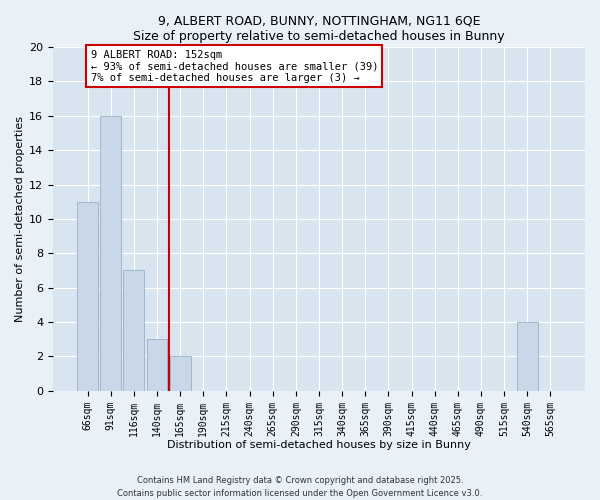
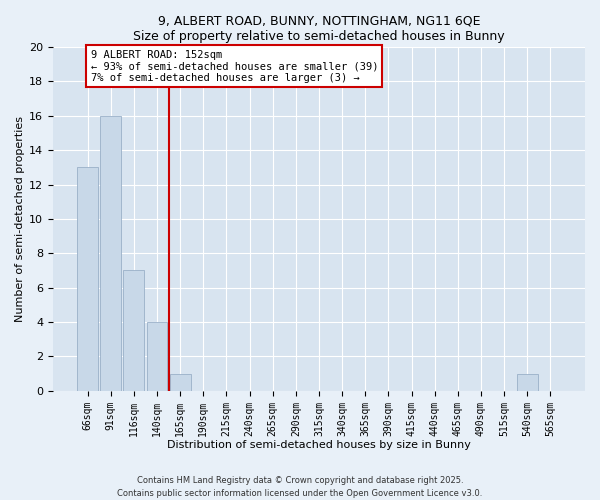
66sqm: 11 -> 13
140sqm: 3 -> 4
165sqm: 2 -> 1
540sqm: 4 -> 1
